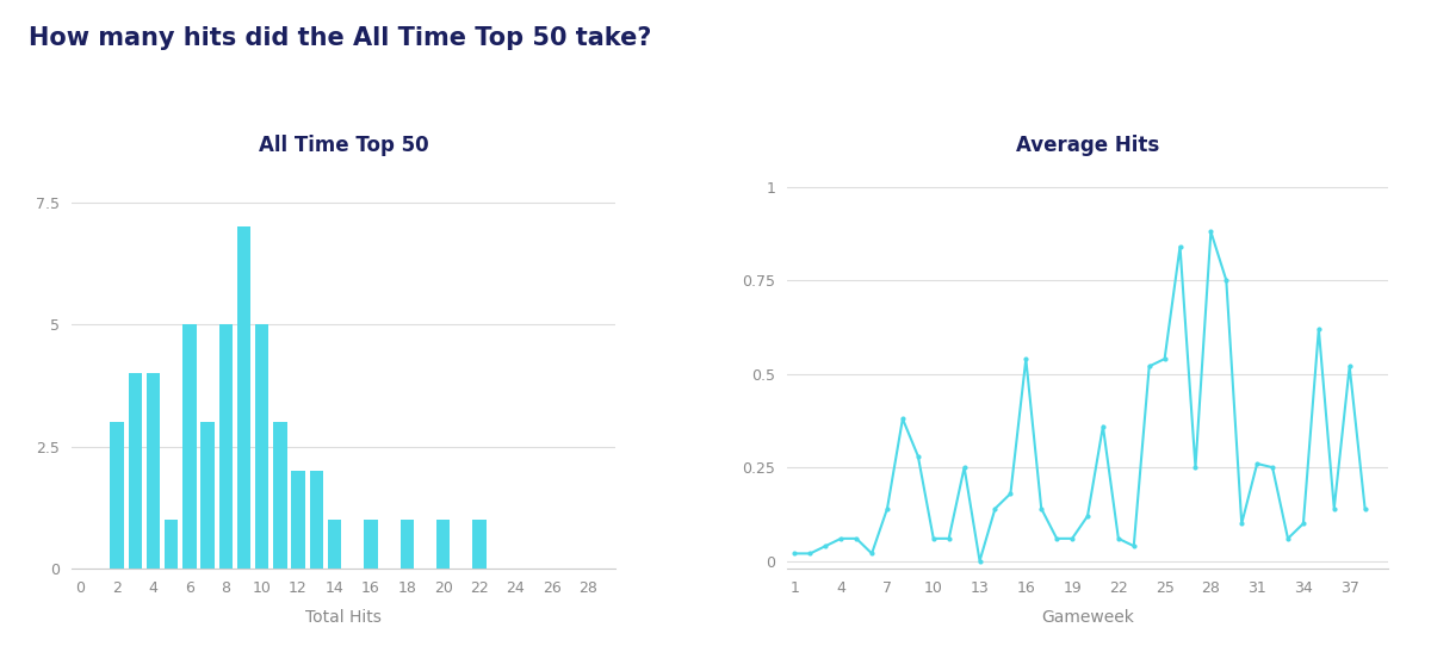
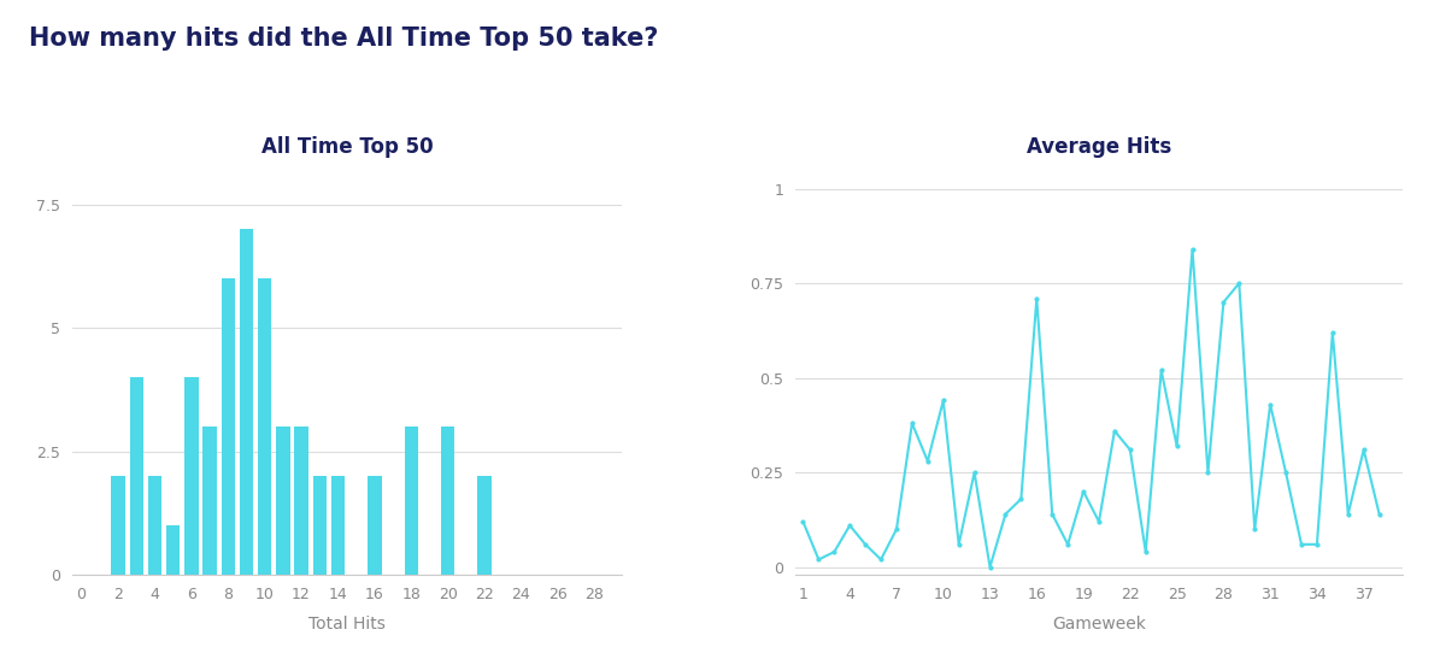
All Time Top 50/2: 3 -> 2
All Time Top 50/4: 4 -> 2
All Time Top 50/6: 5 -> 4
All Time Top 50/8: 5 -> 6
All Time Top 50/10: 5 -> 6
All Time Top 50/12: 2 -> 3
All Time Top 50/14: 1 -> 2
All Time Top 50/16: 1 -> 2
All Time Top 50/18: 1 -> 3
All Time Top 50/20: 1 -> 3
All Time Top 50/22: 1 -> 2
Average Hits/1: 0.02 -> 0.12
Average Hits/4: 0.06 -> 0.11
Average Hits/7: 0.14 -> 0.10
Average Hits/10: 0.06 -> 0.44
Average Hits/16: 0.54 -> 0.71
Average Hits/19: 0.06 -> 0.20
Average Hits/22: 0.06 -> 0.31
Average Hits/25: 0.54 -> 0.32
Average Hits/28: 0.88 -> 0.70
Average Hits/31: 0.26 -> 0.43
Average Hits/34: 0.10 -> 0.06
Average Hits/37: 0.52 -> 0.31
